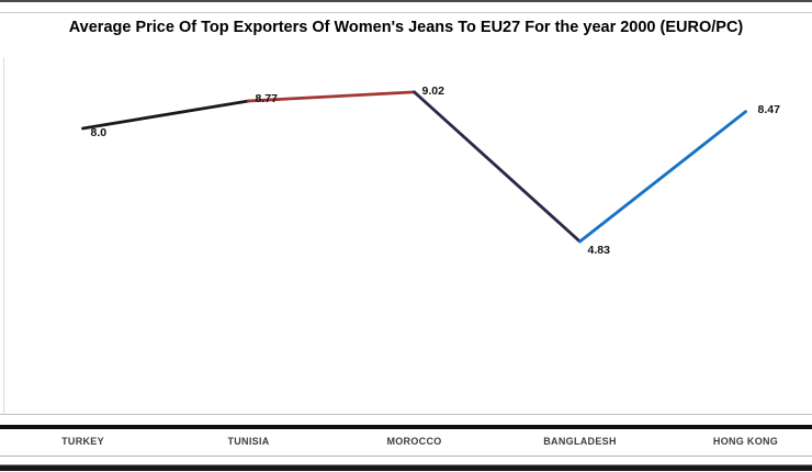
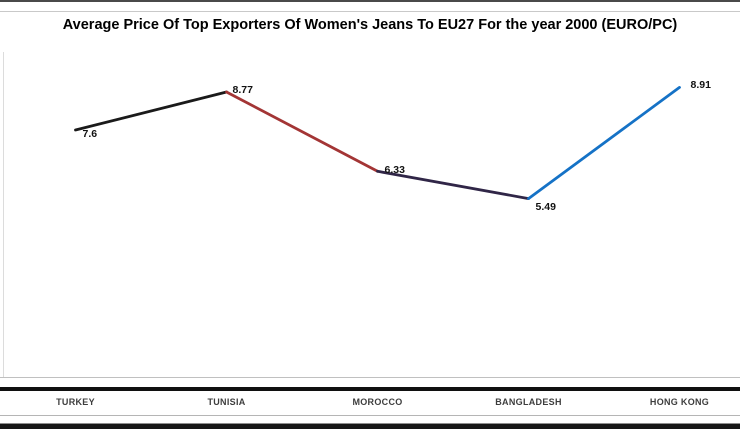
TURKEY: 8.0 -> 7.6
MOROCCO: 9.02 -> 6.33
BANGLADESH: 4.83 -> 5.49
HONG KONG: 8.47 -> 8.91
